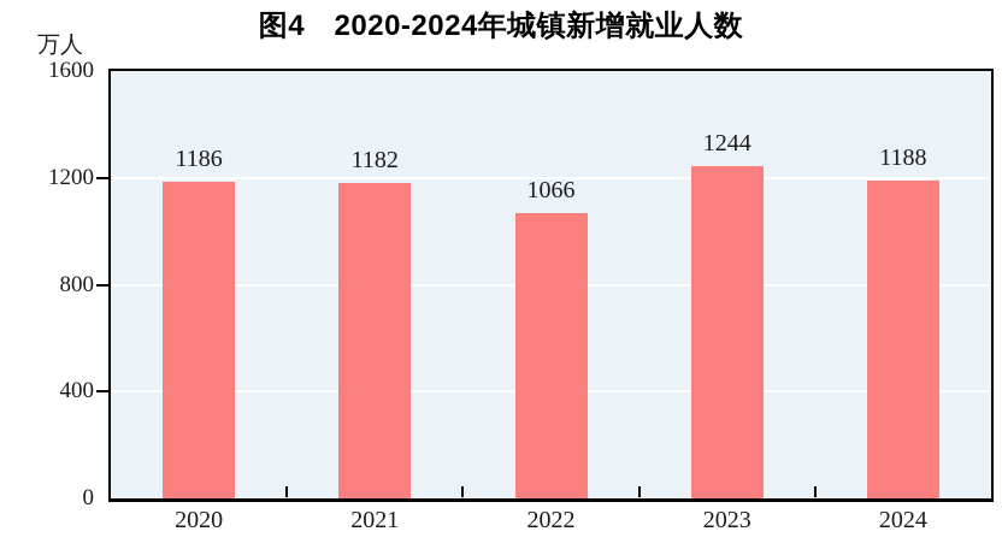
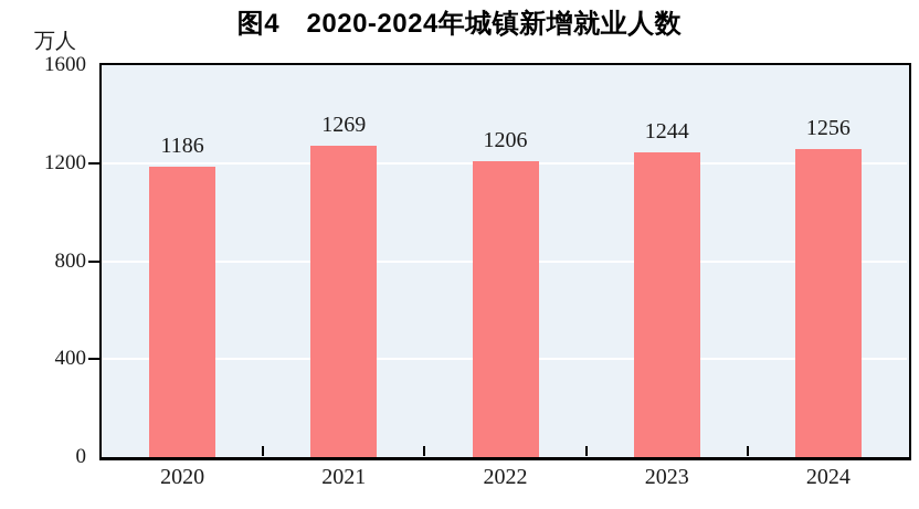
2021: 1182 -> 1269
2022: 1066 -> 1206
2024: 1188 -> 1256
